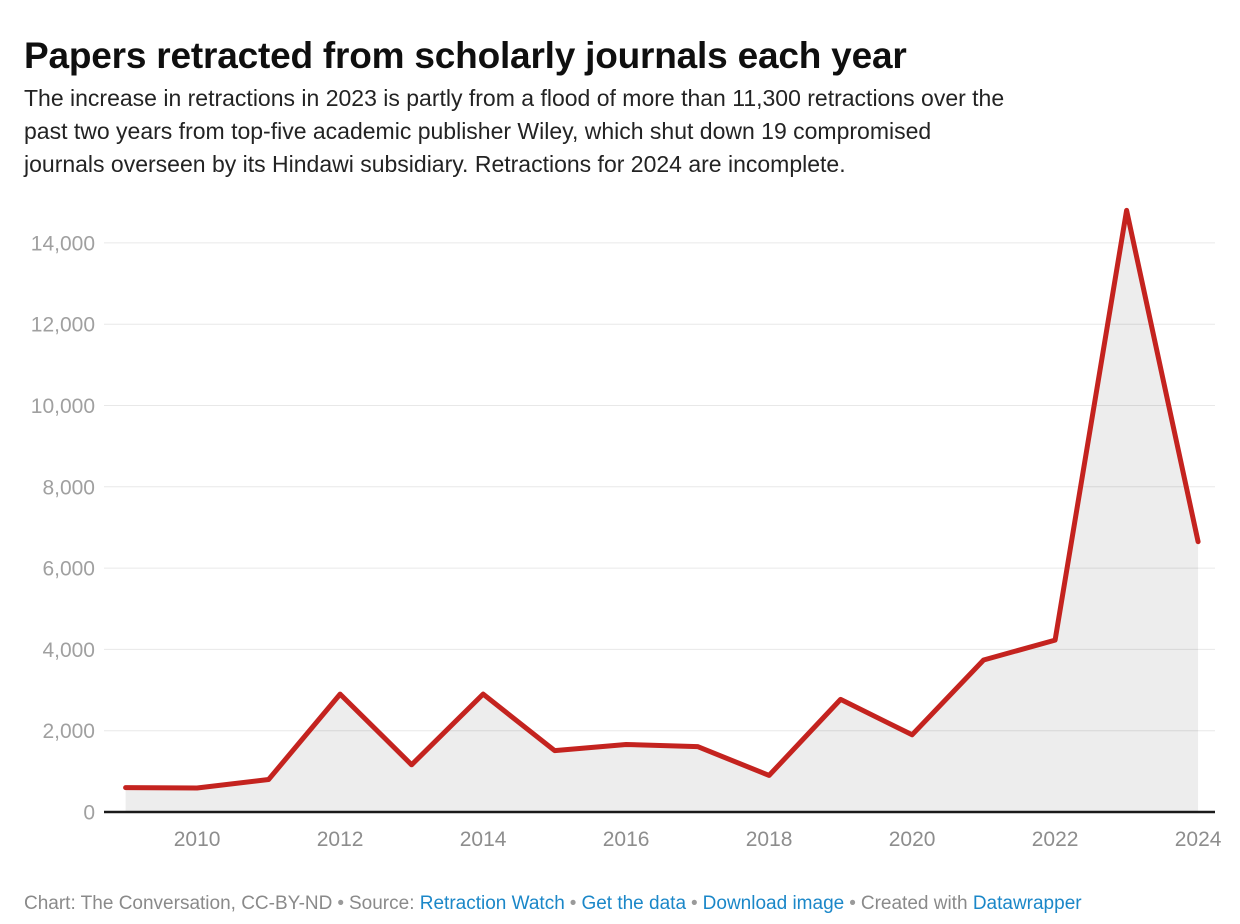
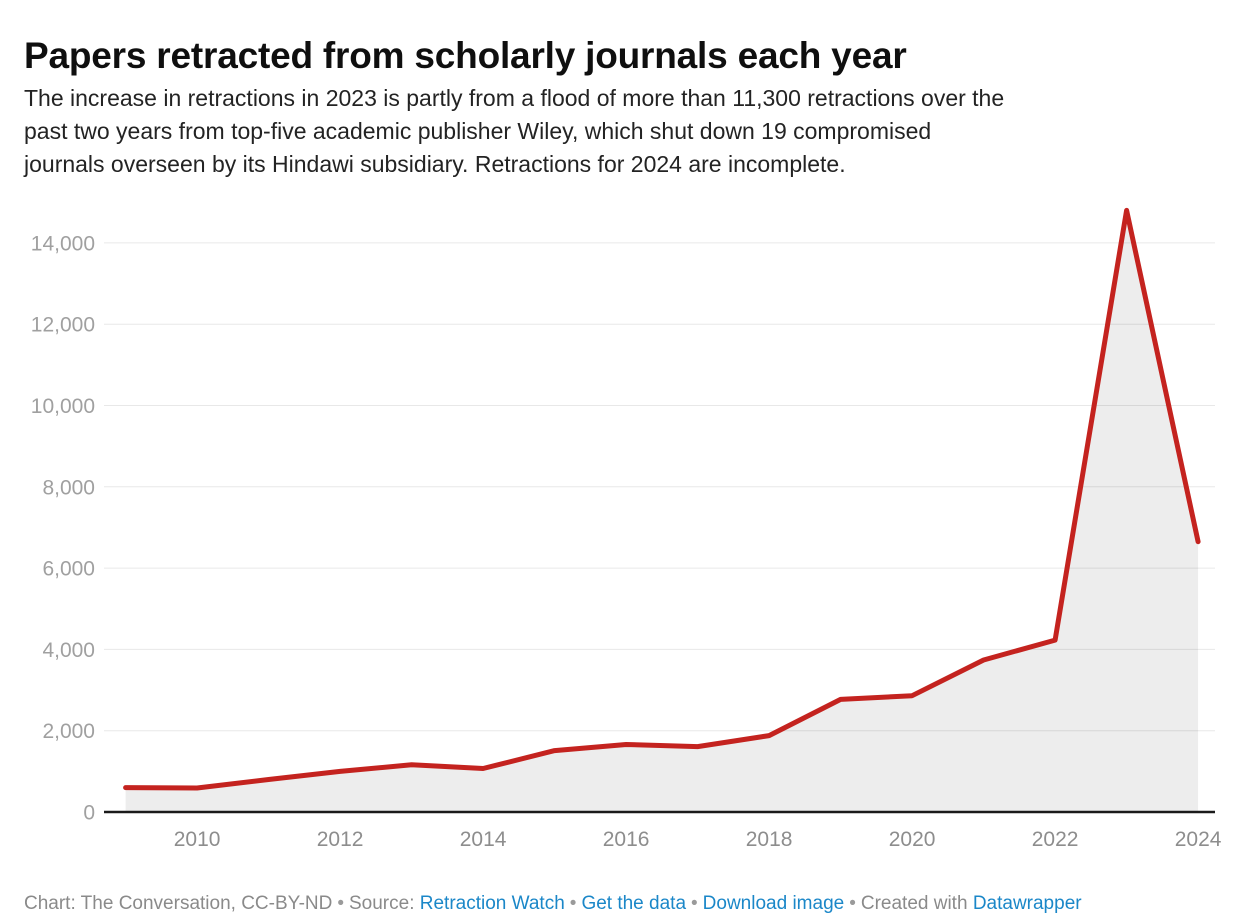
2012: 2900 -> 1000
2014: 2900 -> 1100
2018: 900 -> 1900
2020: 1900 -> 2900
